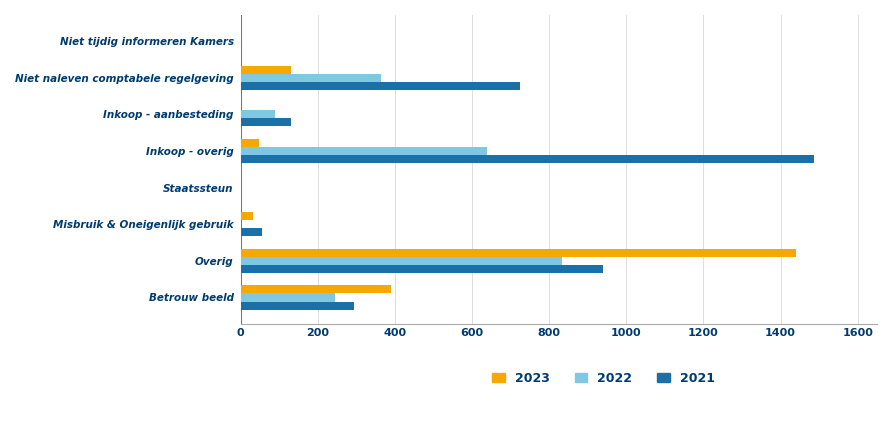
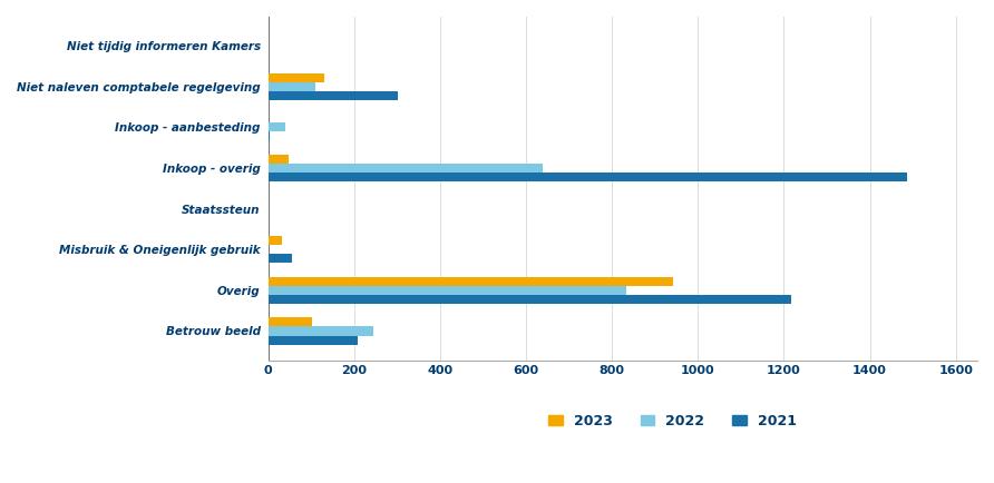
2022/Niet naleven comptabele regelgeving: 365 -> 110
2021/Niet naleven comptabele regelgeving: 725 -> 303
2022/Inkoop - aanbesteding: 90 -> 40
2021/Inkoop - aanbesteding: 130 -> 3
2023/Overig: 1440 -> 941
2021/Overig: 940 -> 1216
2023/Betrouw beeld: 390 -> 103
2021/Betrouw beeld: 295 -> 209
